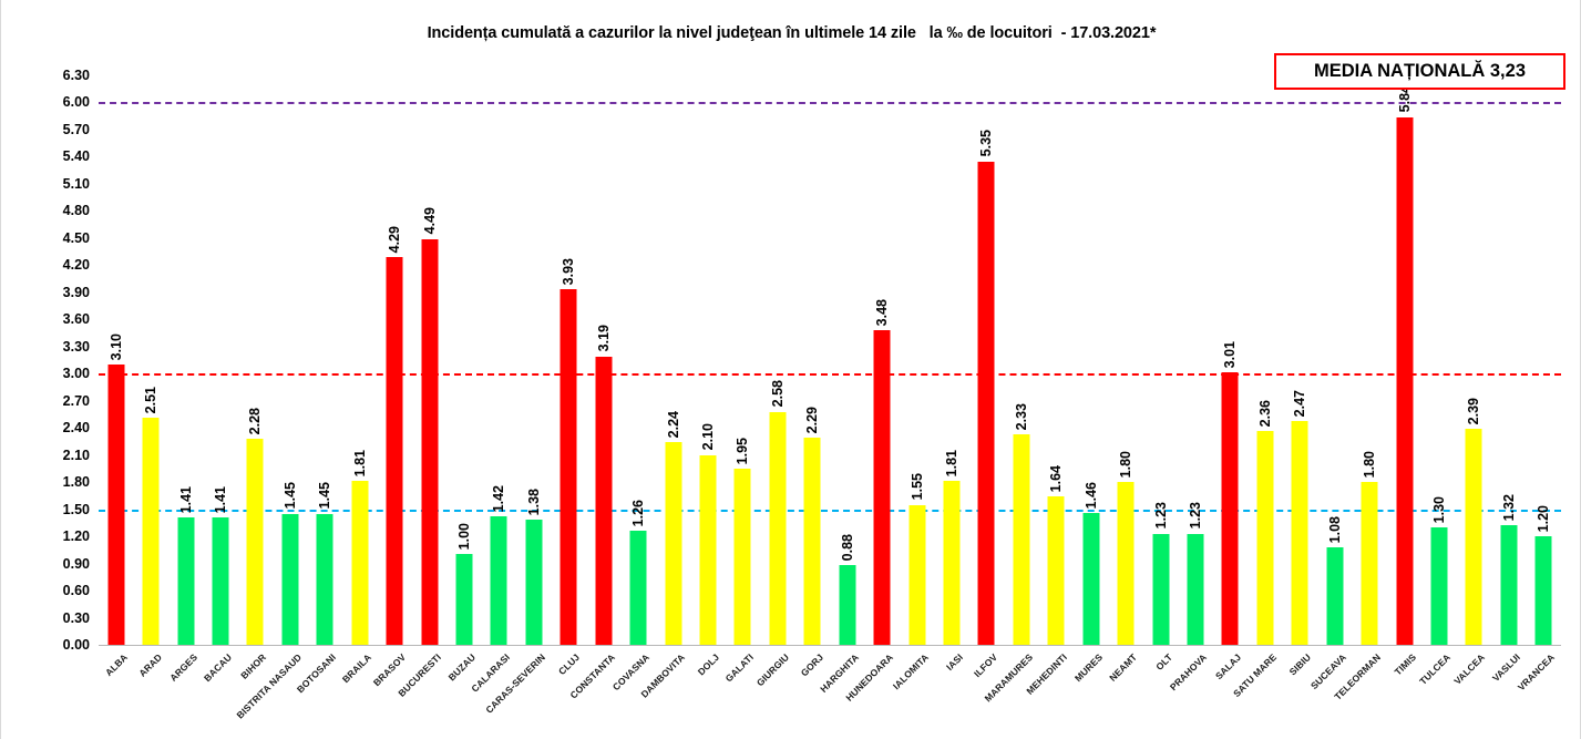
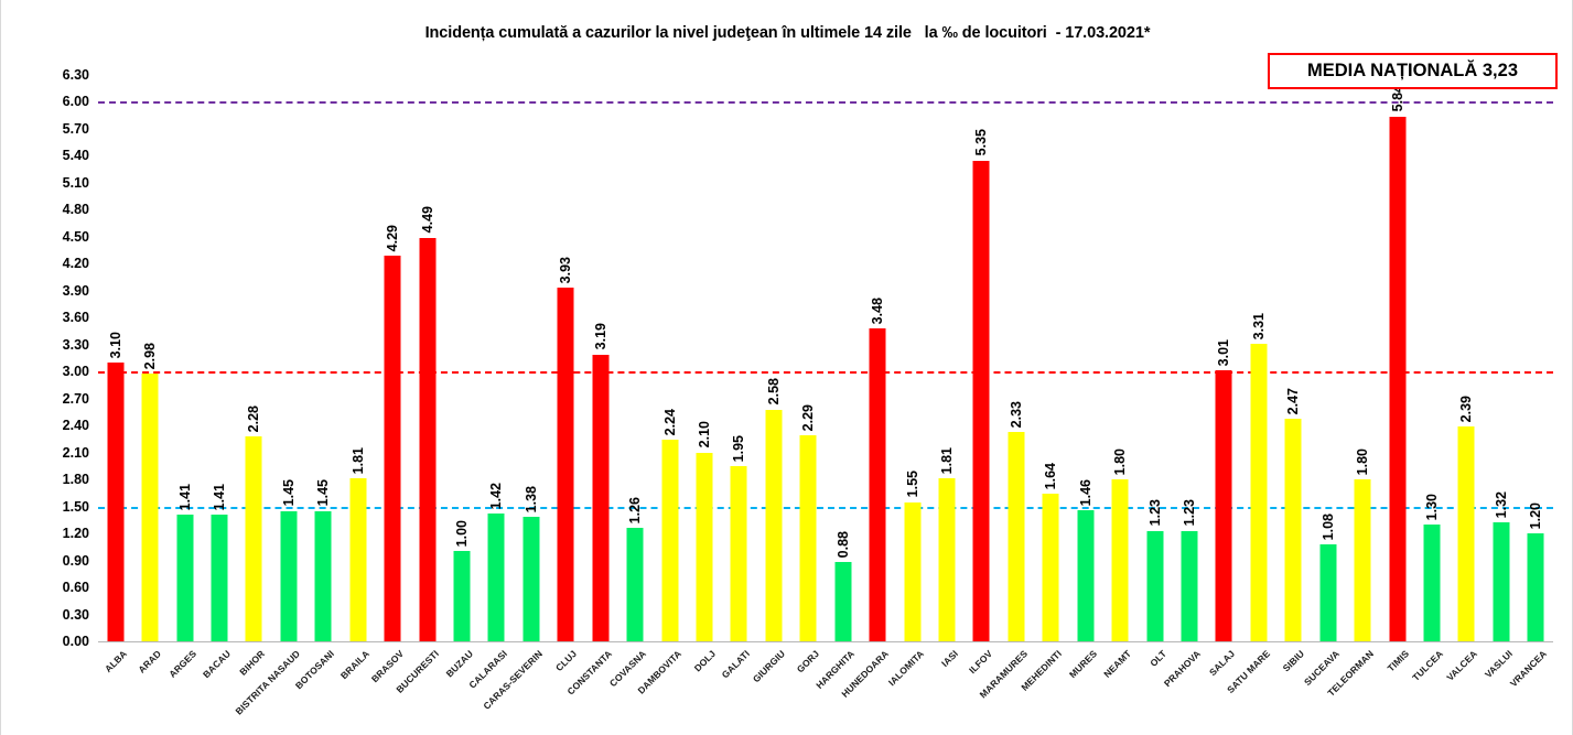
ARAD: 2.51 -> 2.98
SATU MARE: 2.36 -> 3.31
